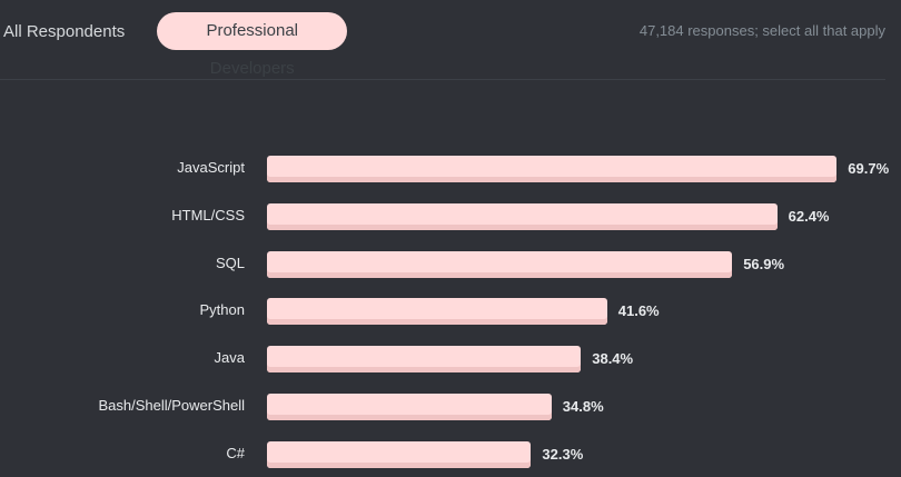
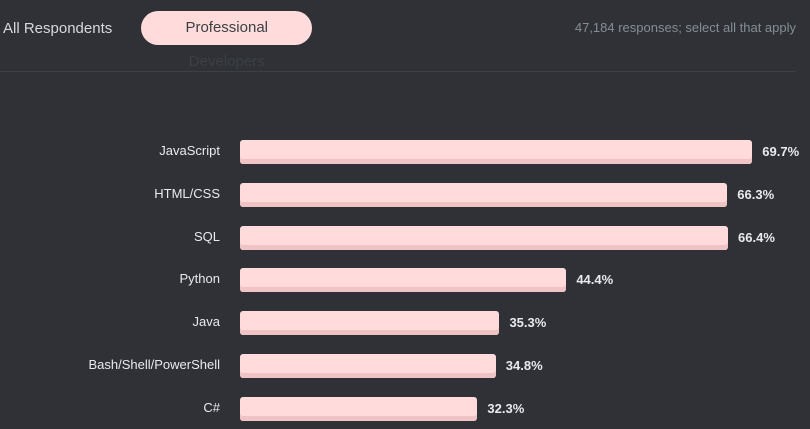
HTML/CSS: 62.4% -> 66.3%
SQL: 56.9% -> 66.4%
Python: 41.6% -> 44.4%
Java: 38.4% -> 35.3%
